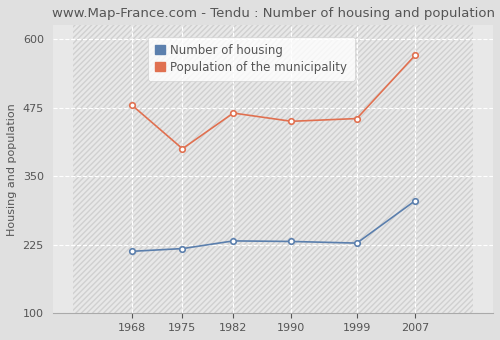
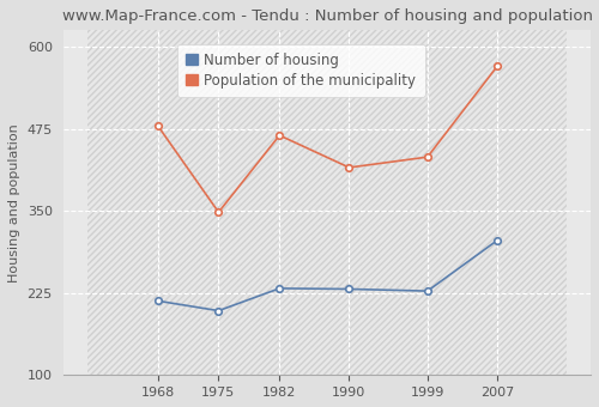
Number of housing/1975: 218 -> 198
Population of the municipality/1975: 400 -> 348
Population of the municipality/1990: 450 -> 416
Population of the municipality/1999: 455 -> 432
